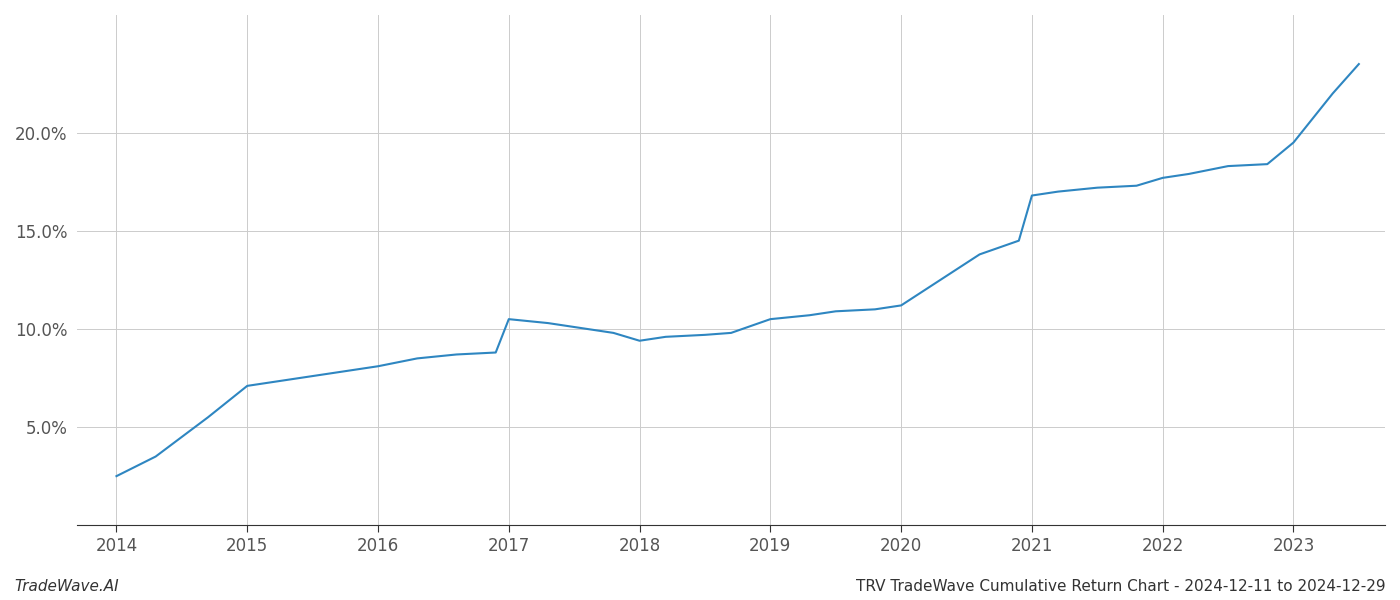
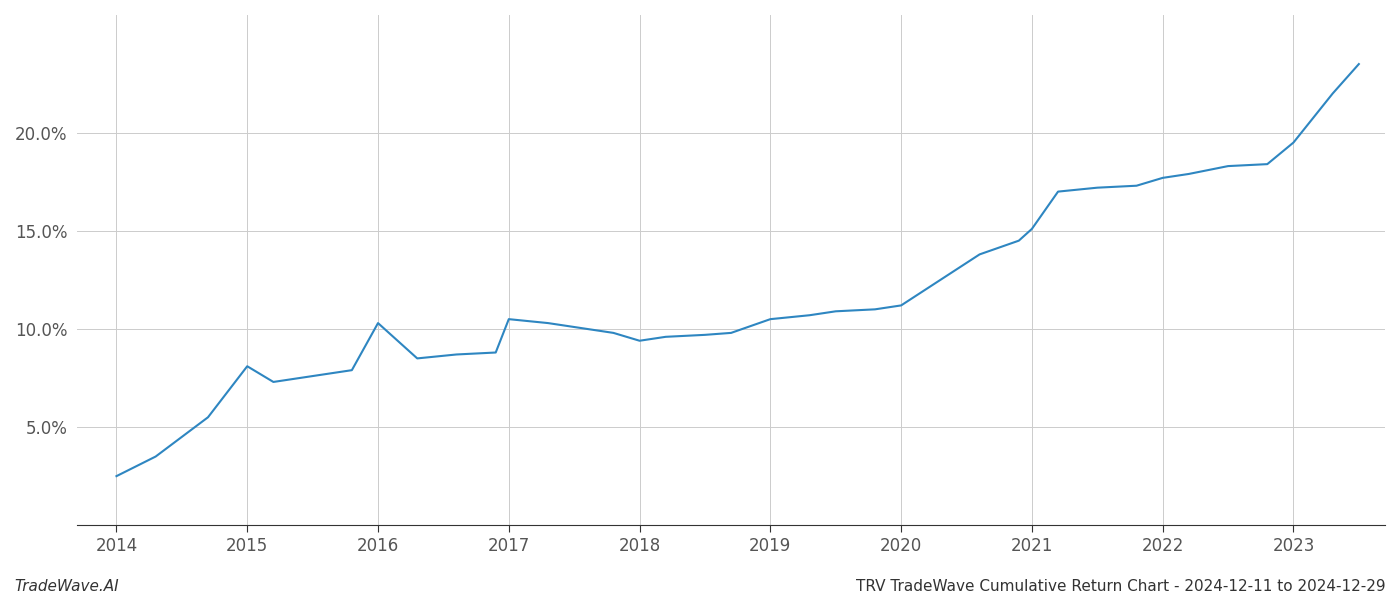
2015: 7.1% -> 8.1%
2016: 8.1% -> 10.3%
2021: 16.8% -> 15.1%
